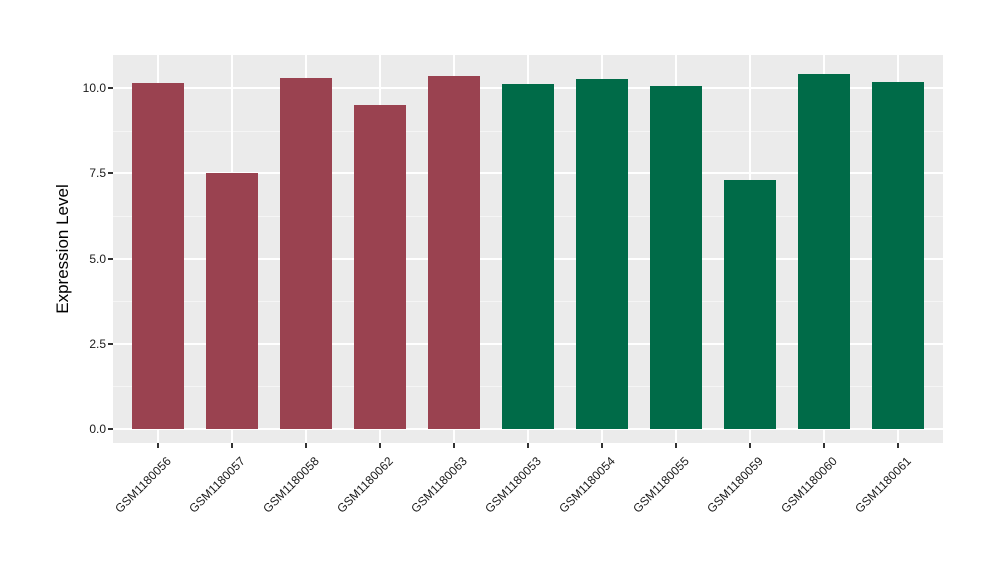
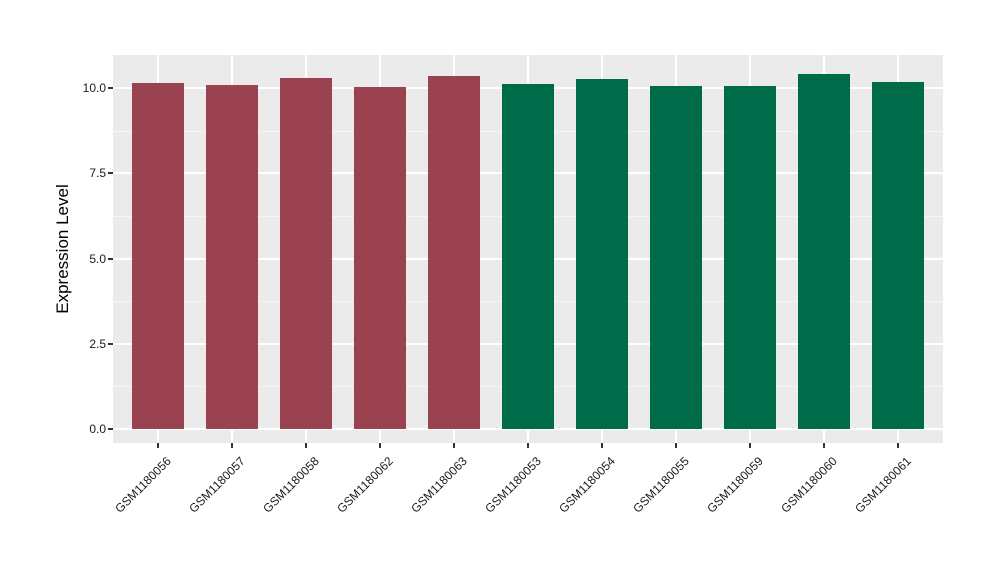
GSM1180057: 7.5 -> 10.1
GSM1180062: 9.5 -> 10.0
GSM1180059: 7.3 -> 10.1
